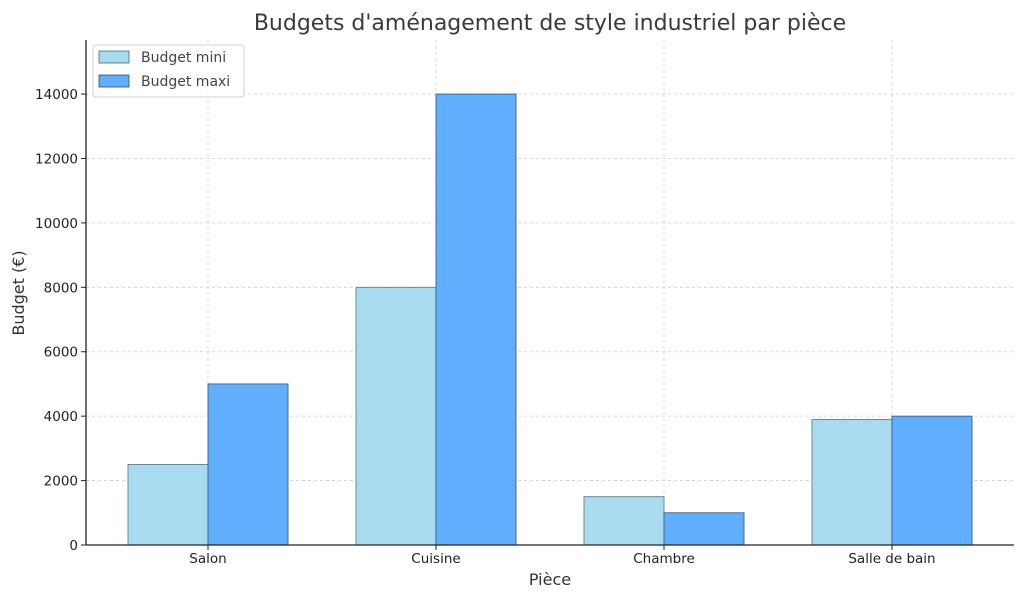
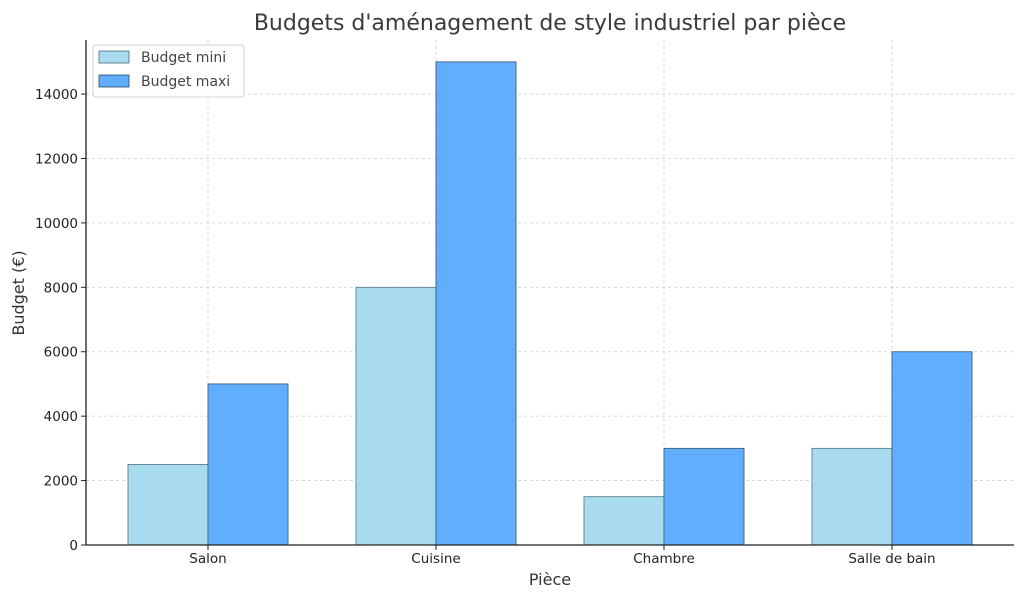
Budget maxi/Cuisine: 14000 -> 15000
Budget maxi/Chambre: 1000 -> 3000
Budget mini/Salle de bain: 3900 -> 3000
Budget maxi/Salle de bain: 4000 -> 6000
